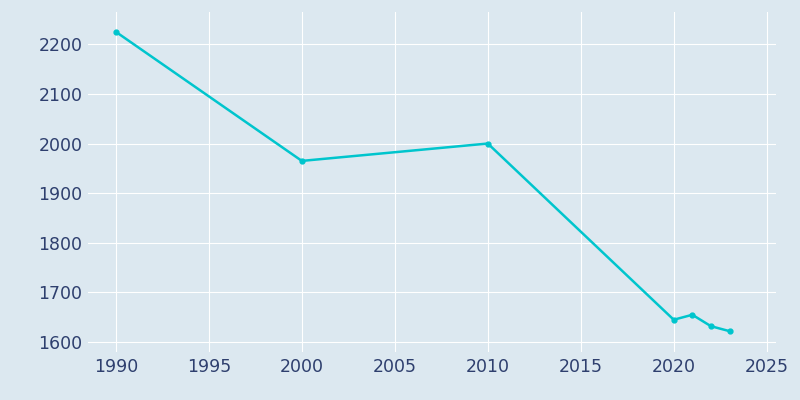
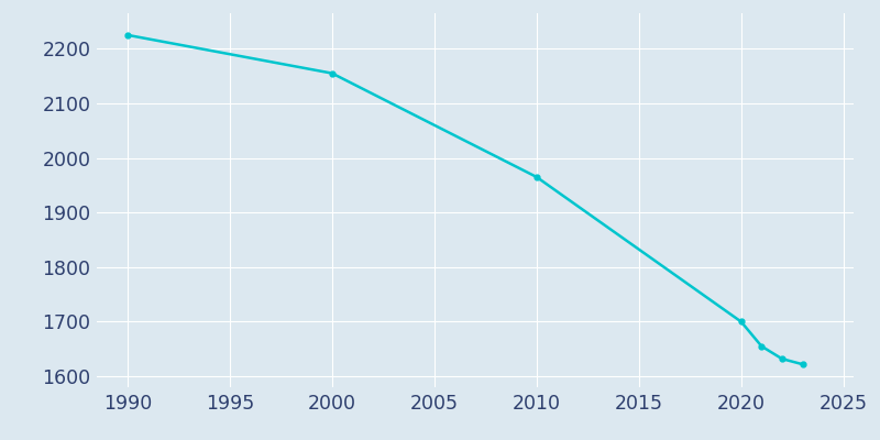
2000: 1965 -> 2155
2010: 2000 -> 1965
2020: 1645 -> 1700
